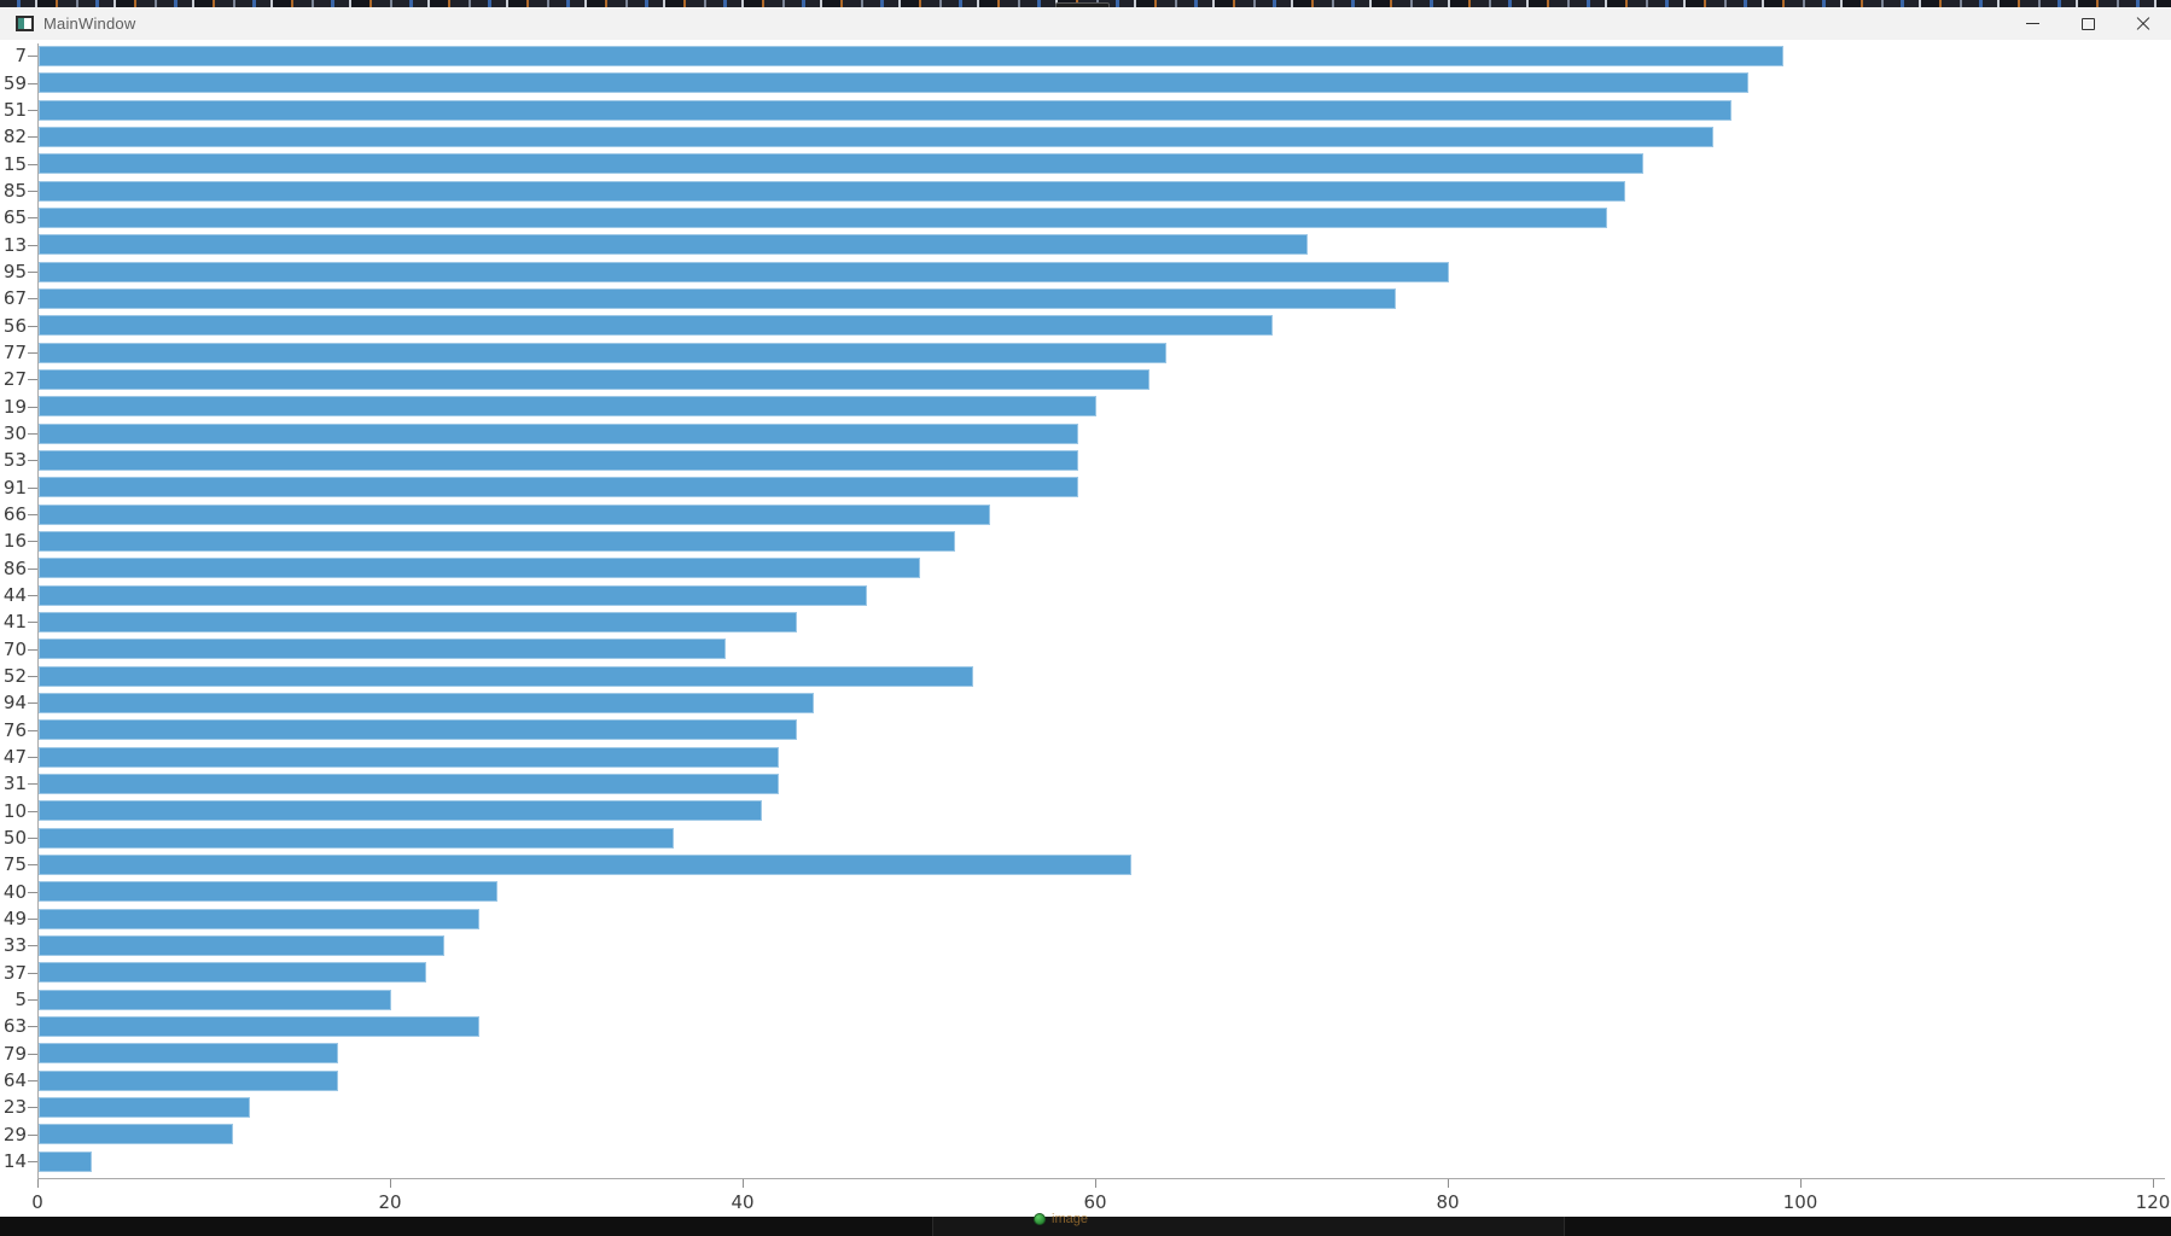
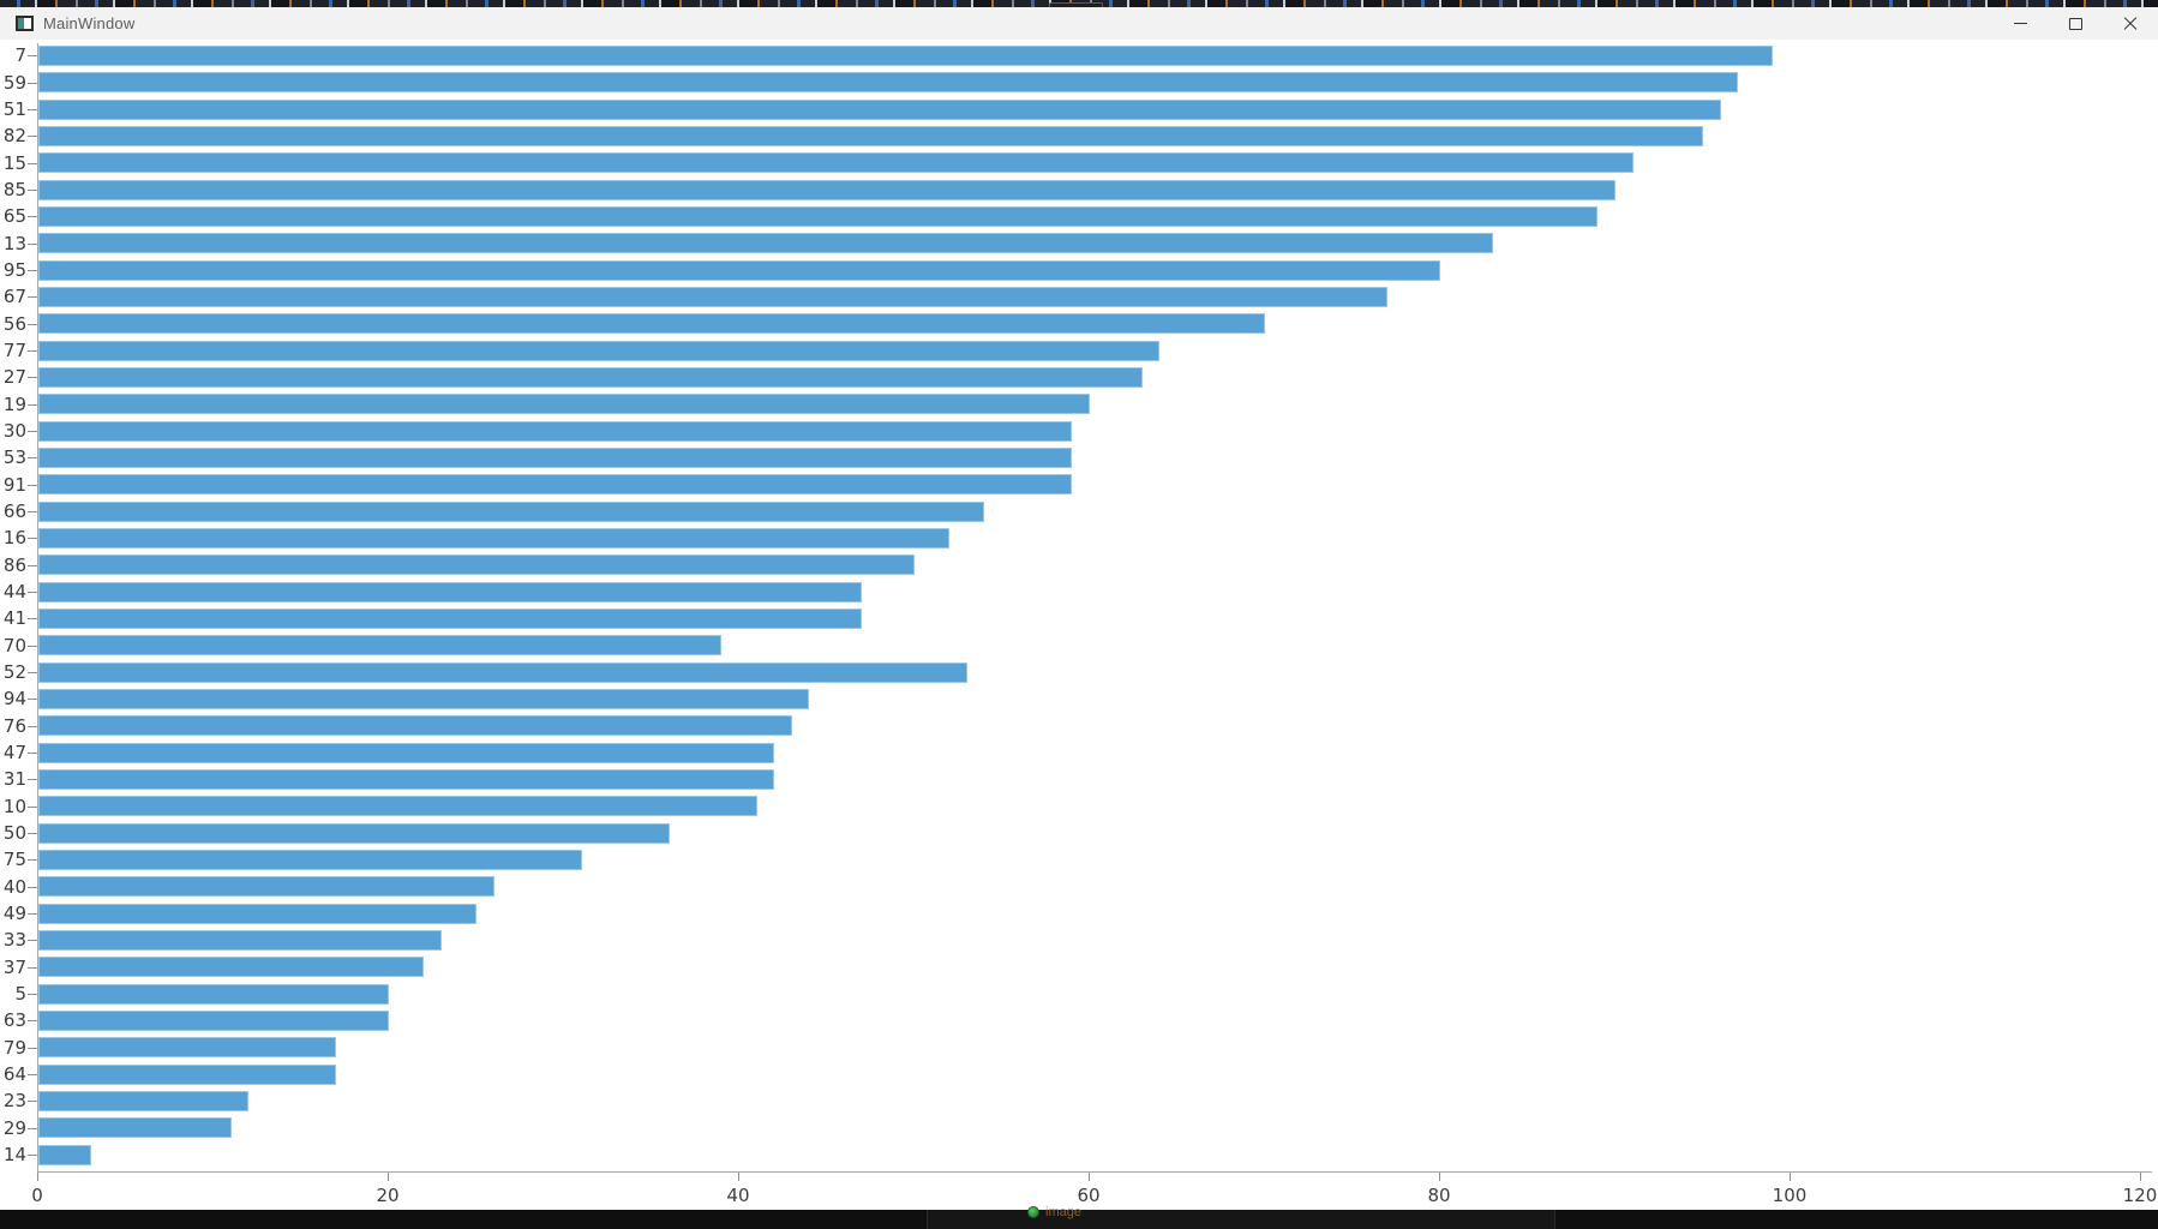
13: 72 -> 83
41: 43 -> 47
75: 62 -> 31
63: 25 -> 20
